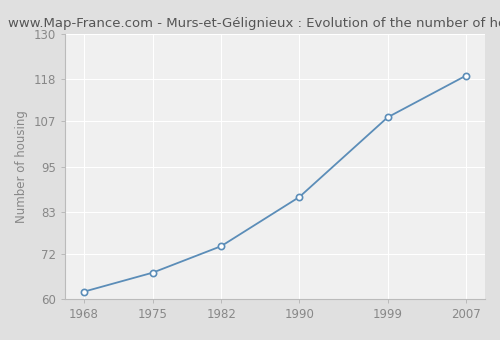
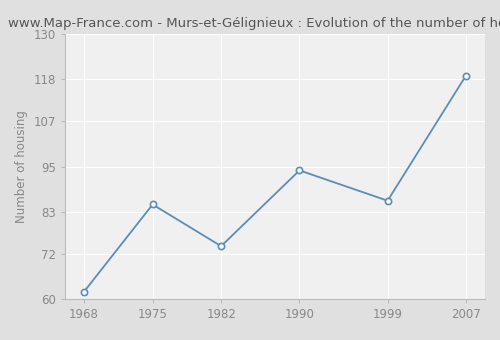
1975: 67 -> 85
1990: 87 -> 94
1999: 108 -> 86
